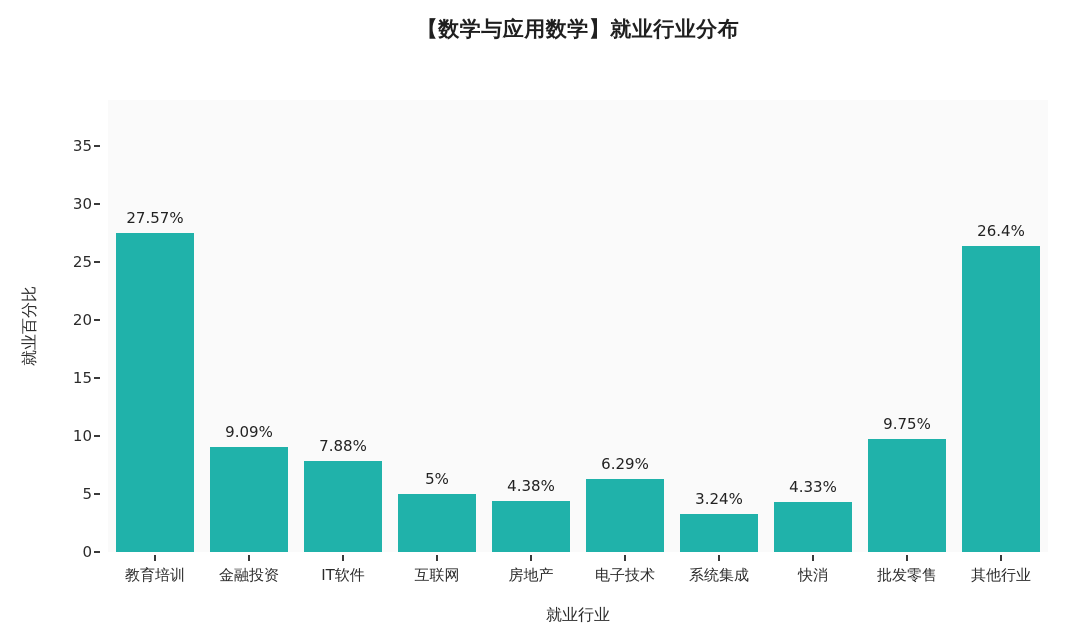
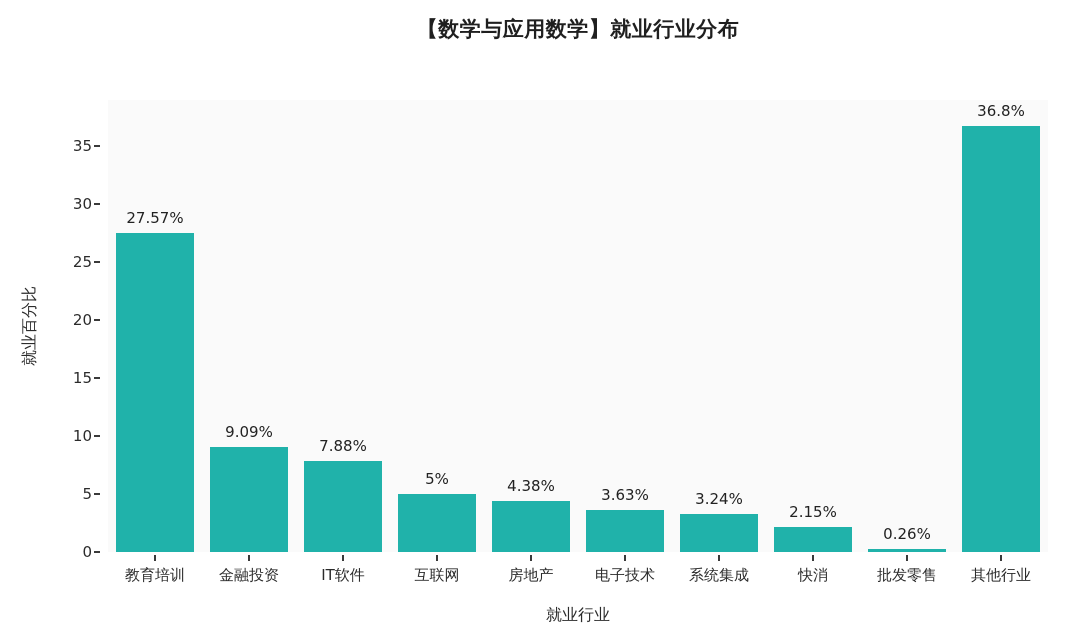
电子技术: 6.29% -> 3.63%
快消: 4.33% -> 2.15%
批发零售: 9.75% -> 0.26%
其他行业: 26.4% -> 36.8%
